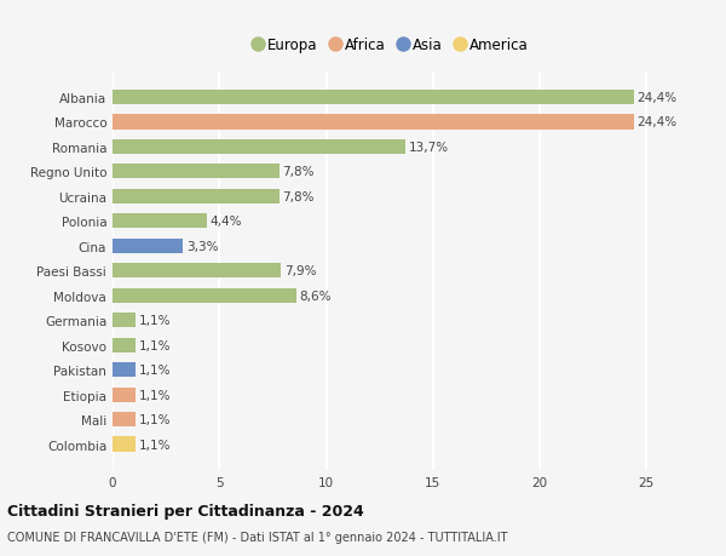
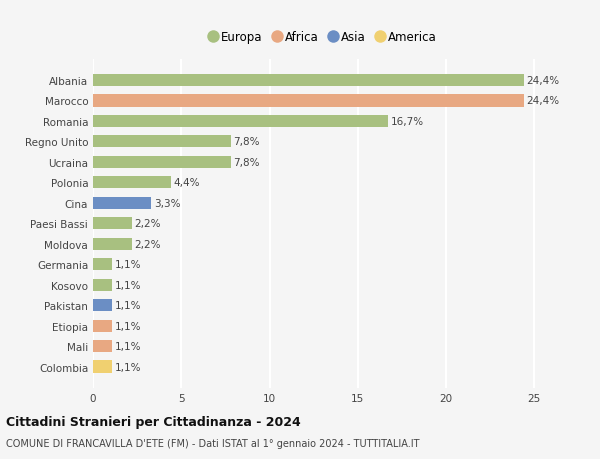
Romania: 13,7% -> 16,7%
Paesi Bassi: 7,9% -> 2,2%
Moldova: 8,6% -> 2,2%
